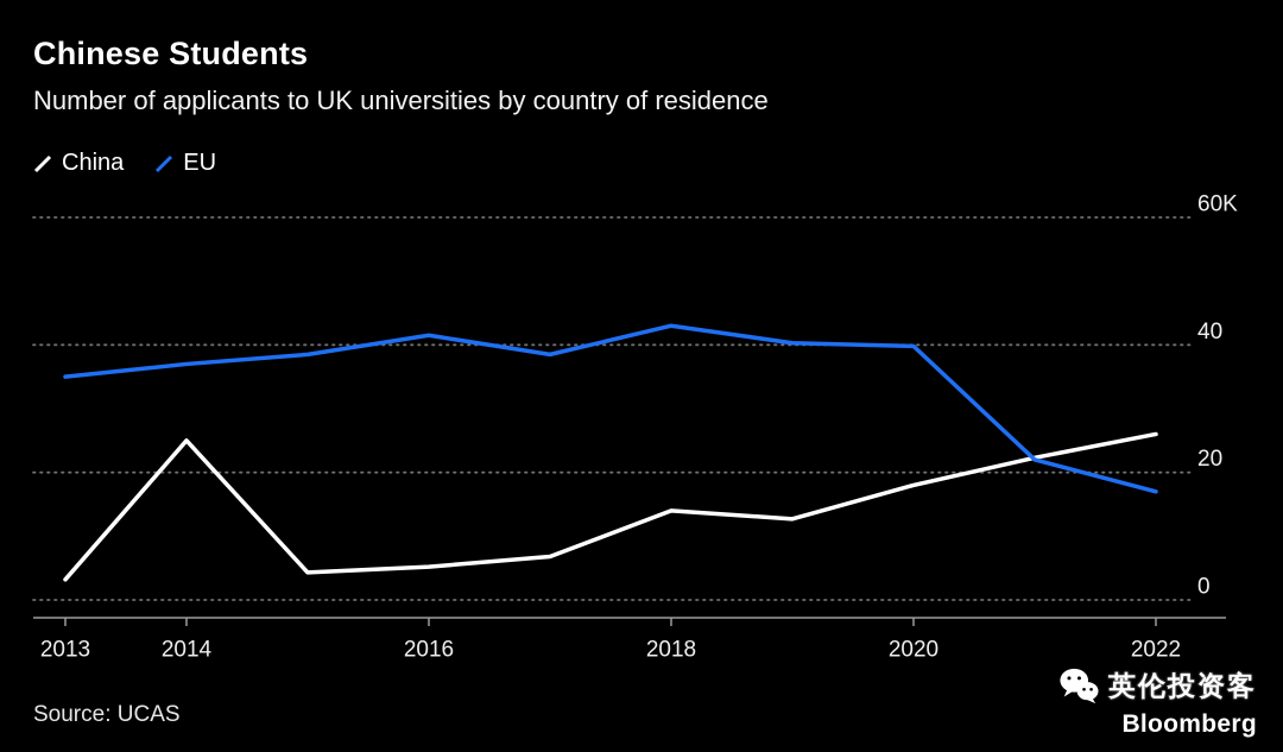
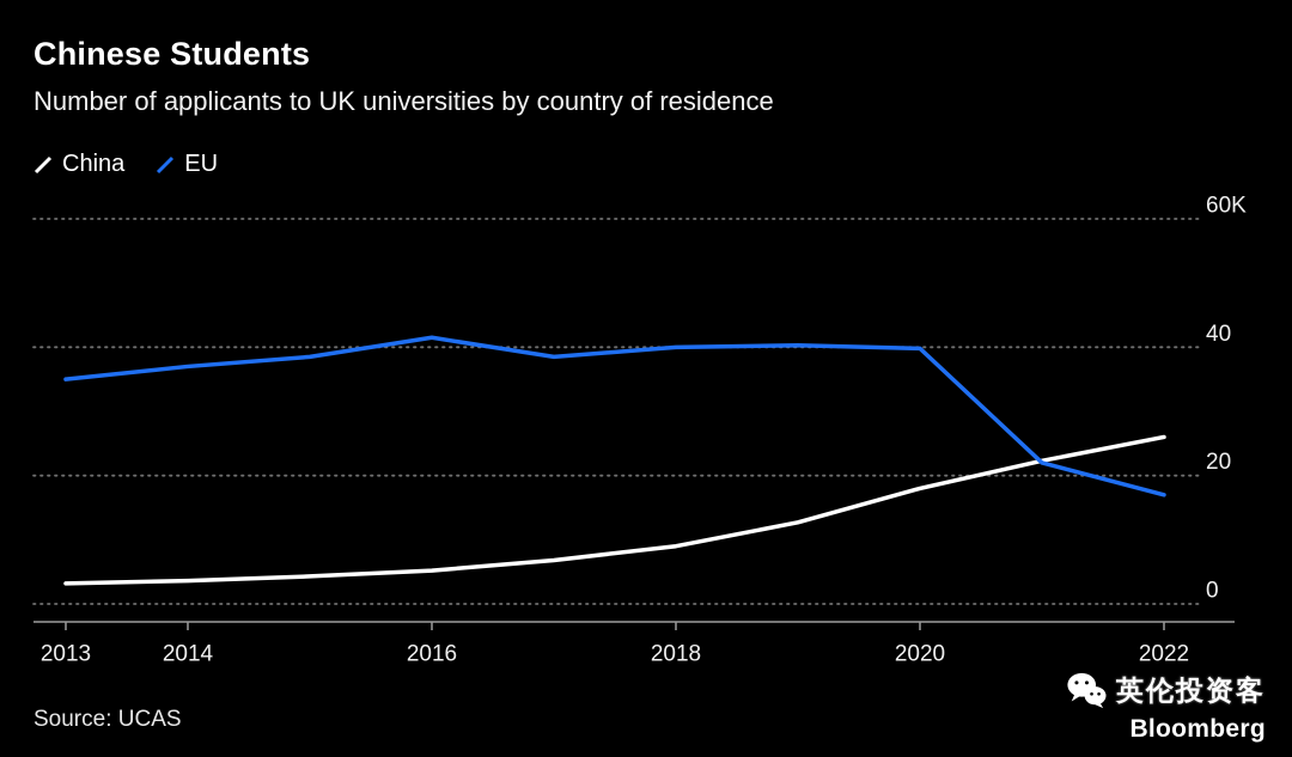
China/2014: 25K -> 4K
China/2018: 14K -> 9K
EU/2018: 43K -> 40K
